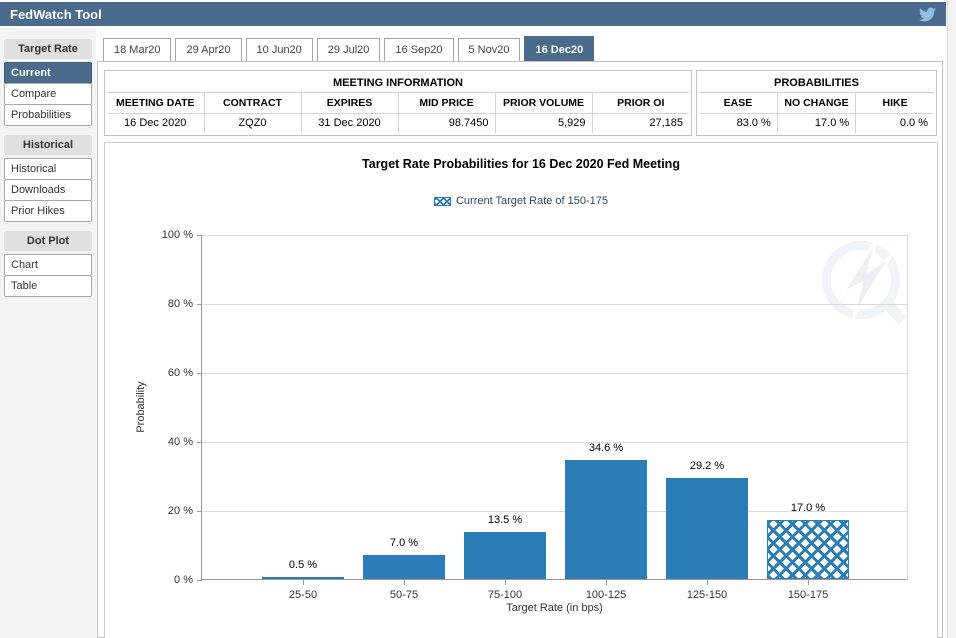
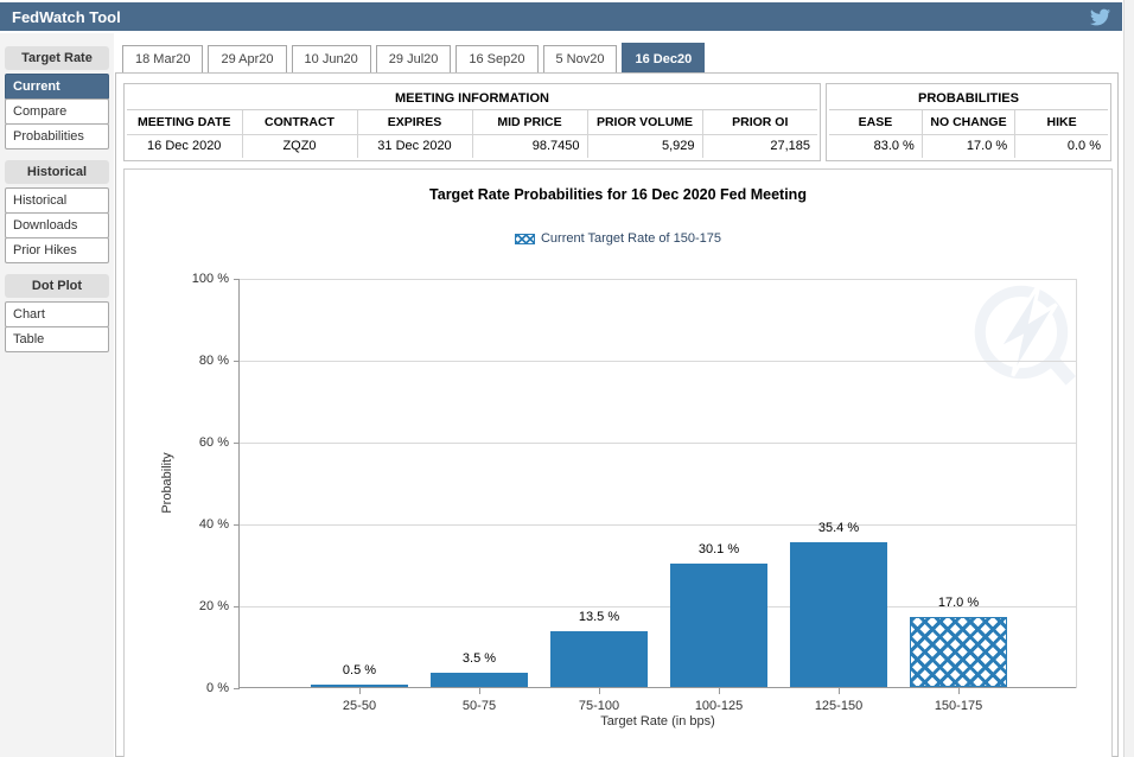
50-75: 7.0 -> 3.5
100-125: 34.6 -> 30.1
125-150: 29.2 -> 35.4
